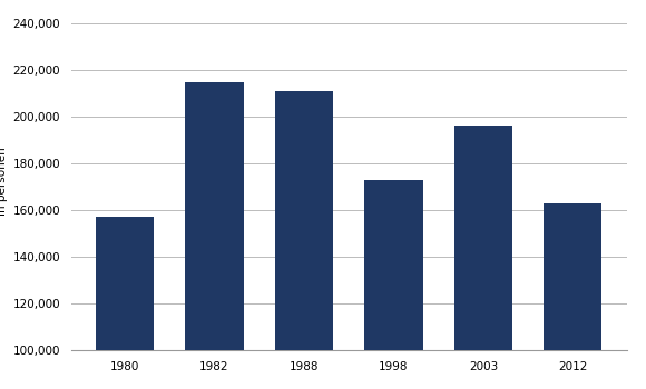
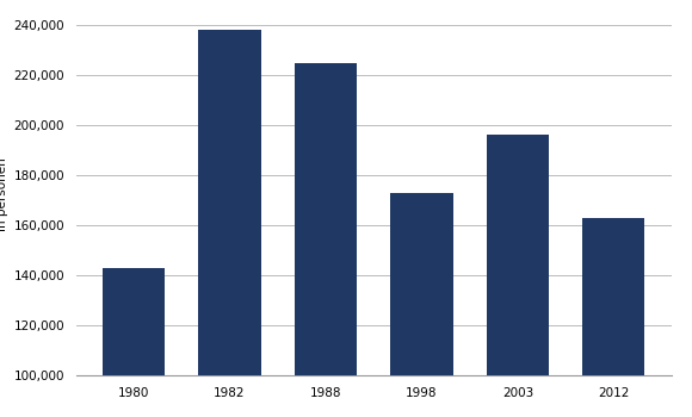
1980: 157,000 -> 143,000
1982: 215,000 -> 238,000
1988: 211,000 -> 225,000
